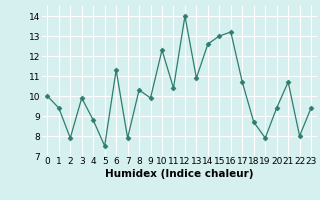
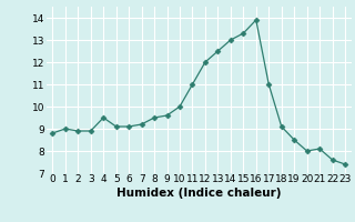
0: 10.0 -> 8.8
1: 9.4 -> 9.0
2: 7.9 -> 8.9
3: 9.9 -> 8.9
4: 8.8 -> 9.5
5: 7.5 -> 9.1
6: 11.3 -> 9.1
7: 7.9 -> 9.2
8: 10.3 -> 9.5
9: 9.9 -> 9.6
10: 12.3 -> 10.0
11: 10.4 -> 11.0
12: 14.0 -> 12.0
13: 10.9 -> 12.5
14: 12.6 -> 13.0
15: 13.0 -> 13.3
16: 13.2 -> 13.9
17: 10.7 -> 11.0
18: 8.7 -> 9.1
19: 7.9 -> 8.5
20: 9.4 -> 8.0
21: 10.7 -> 8.1
22: 8.0 -> 7.6
23: 9.4 -> 7.4
